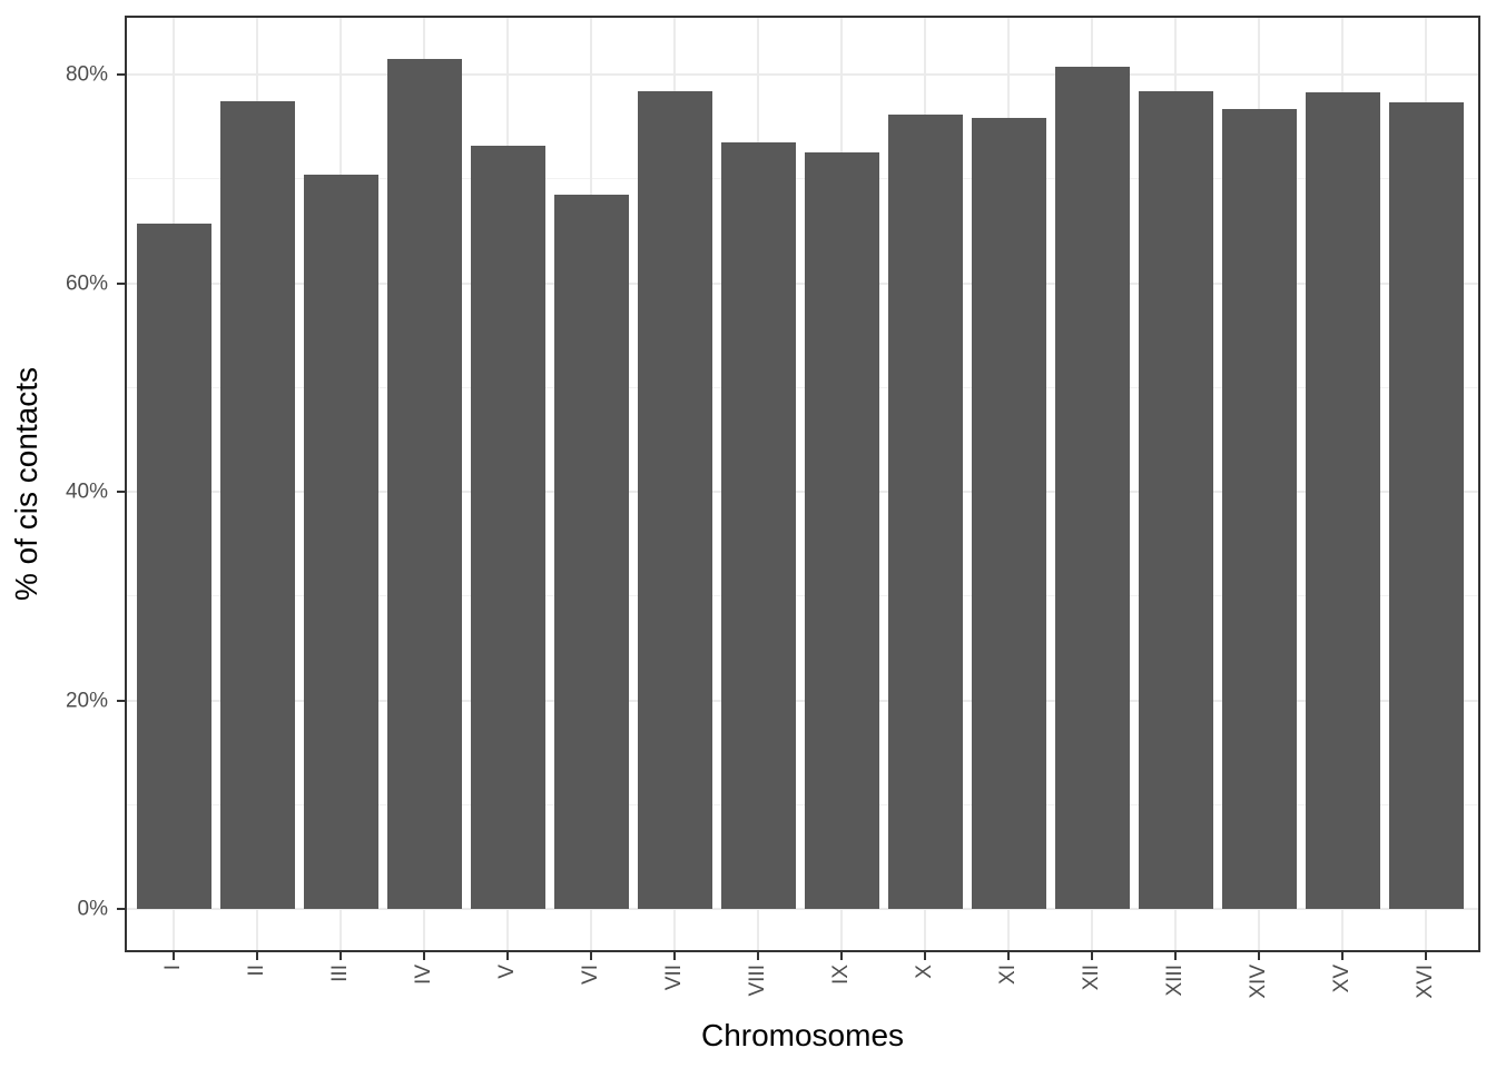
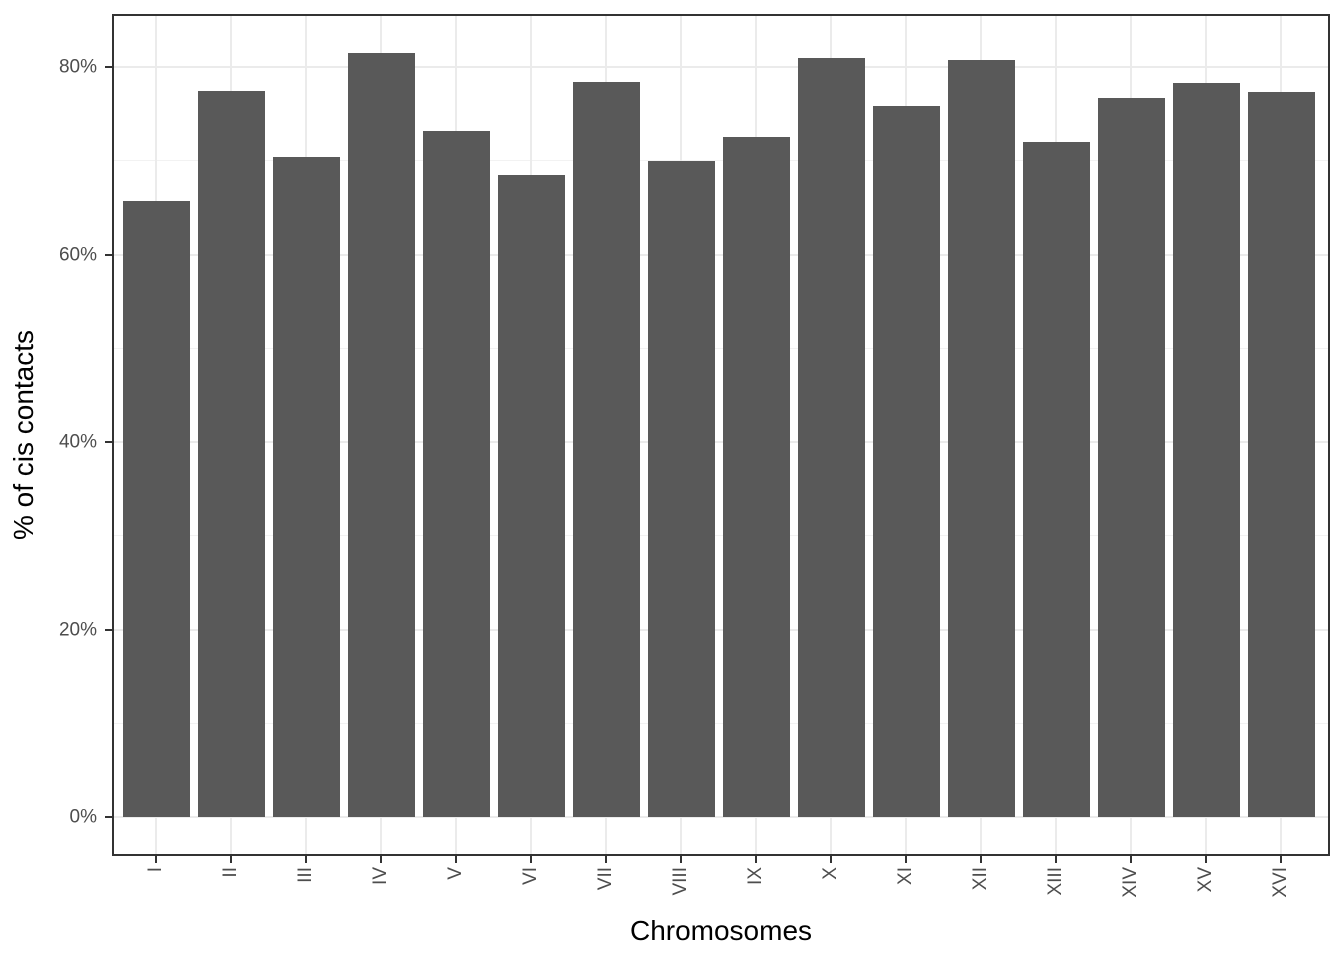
VIII: 74% -> 70%
X: 76% -> 81%
XIII: 78% -> 72%
